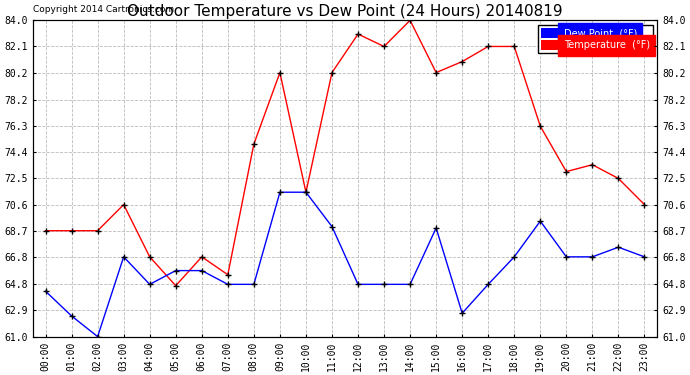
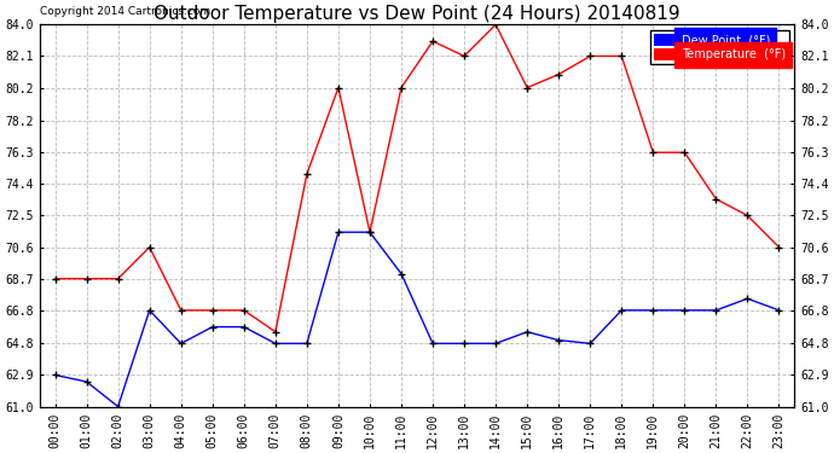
Dew Point (°F)/00:00: 64.3 -> 62.9
Temperature (°F)/05:00: 64.7 -> 66.8
Dew Point (°F)/15:00: 68.9 -> 65.5
Dew Point (°F)/16:00: 62.7 -> 65.0
Dew Point (°F)/19:00: 69.4 -> 66.8
Temperature (°F)/20:00: 73.0 -> 76.3
